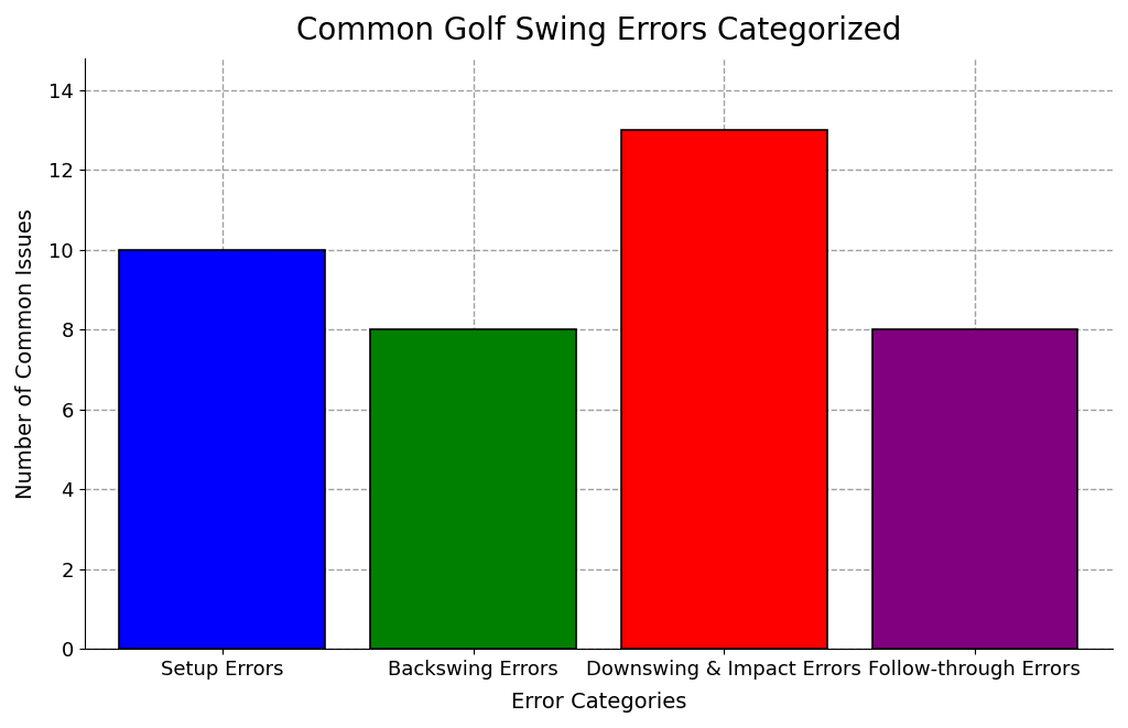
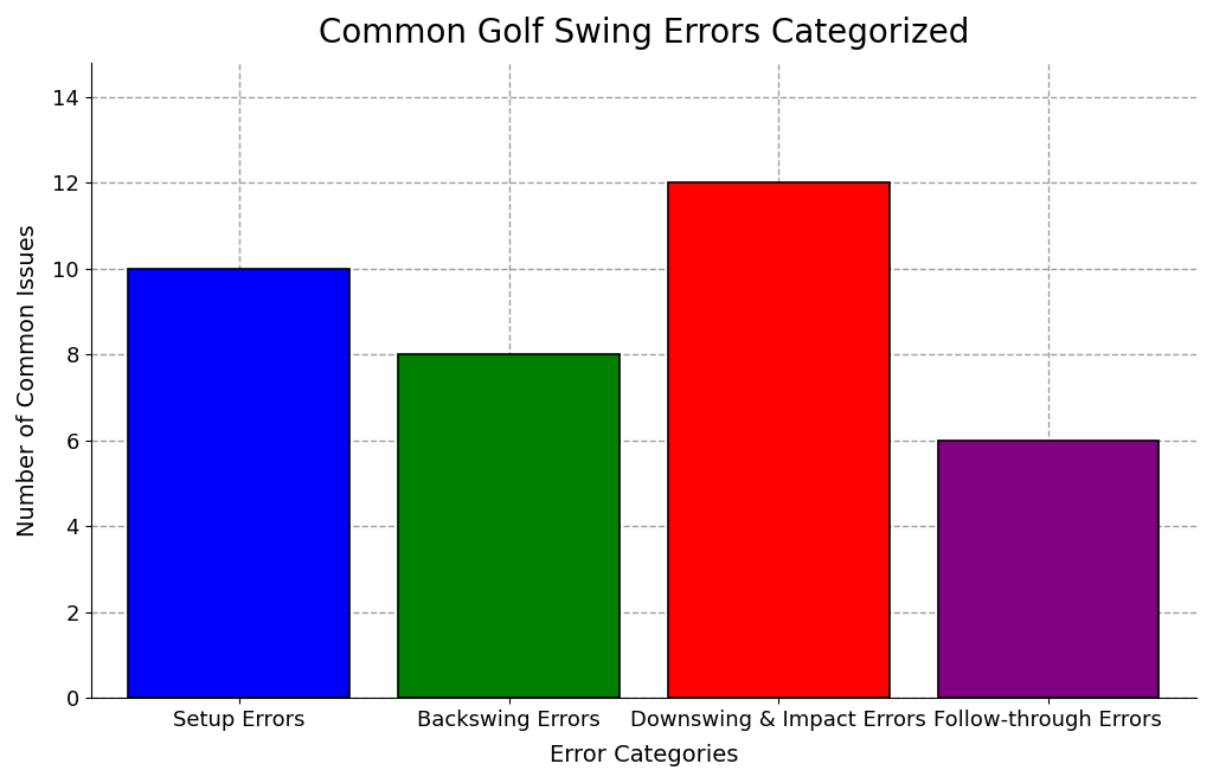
Downswing & Impact Errors: 13 -> 12
Follow-through Errors: 8 -> 6
